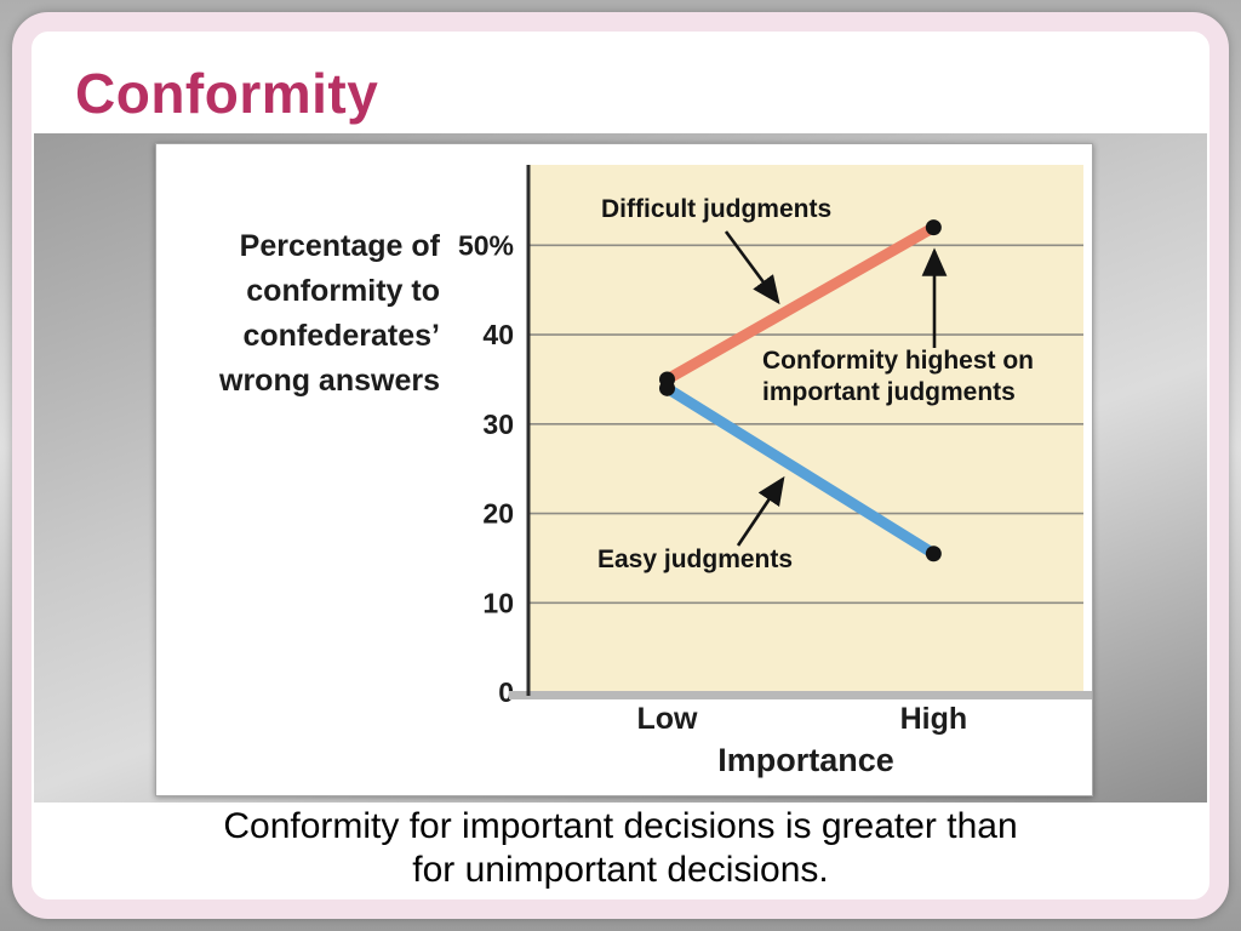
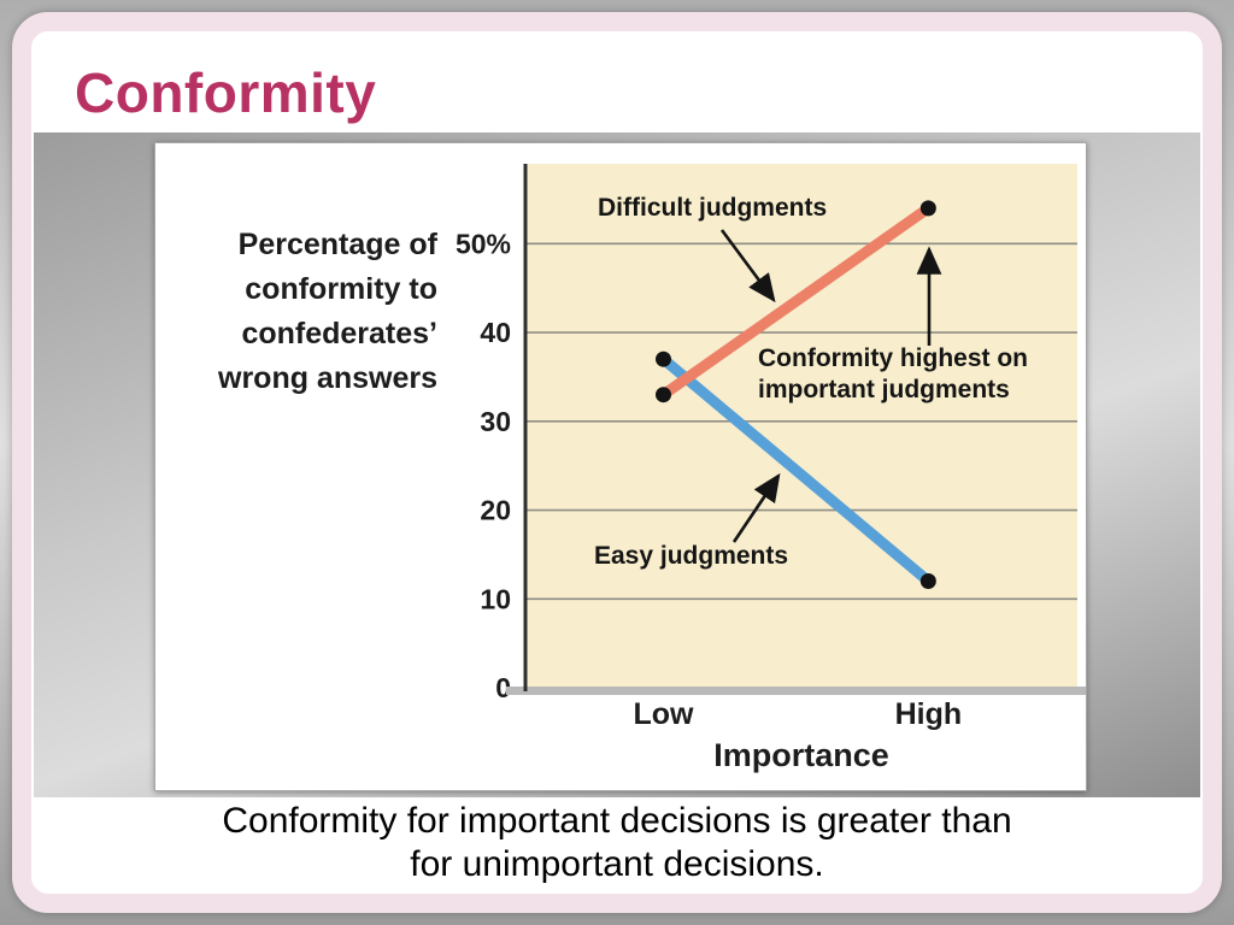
Difficult judgments/Low: 35% -> 33%
Easy judgments/Low: 34% -> 37%
Difficult judgments/High: 52% -> 54%
Easy judgments/High: 16% -> 12%
